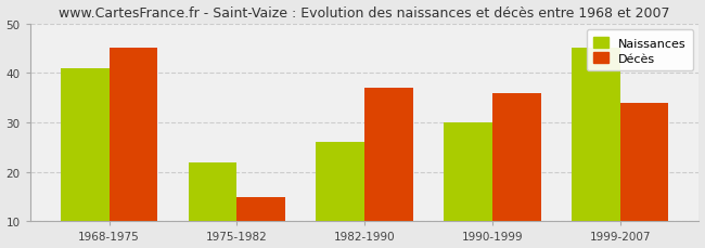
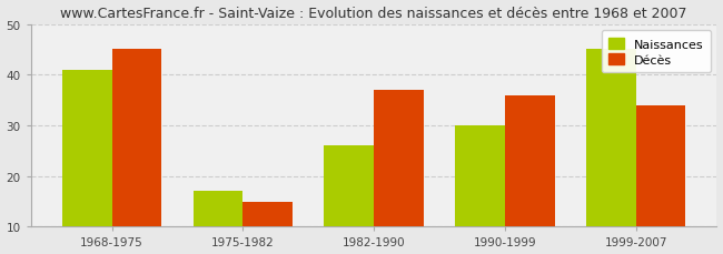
Naissances/1975-1982: 22 -> 17
